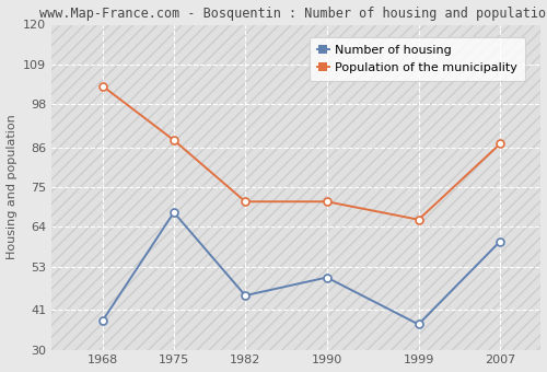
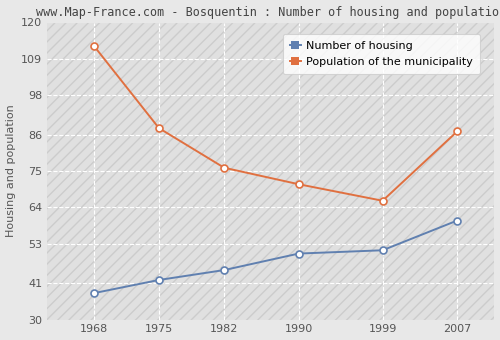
Population of the municipality/1968: 103 -> 113
Number of housing/1975: 68 -> 42
Population of the municipality/1982: 71 -> 76
Number of housing/1999: 37 -> 51
